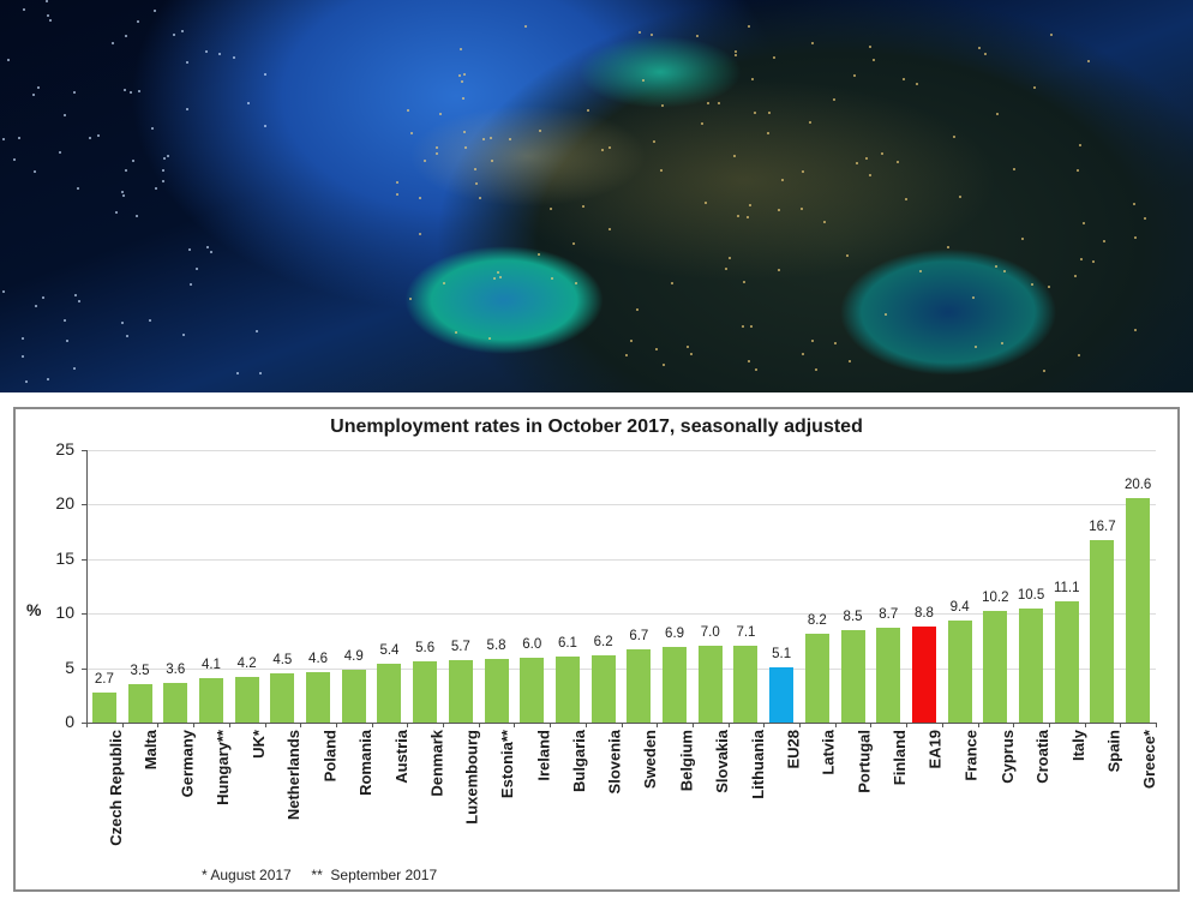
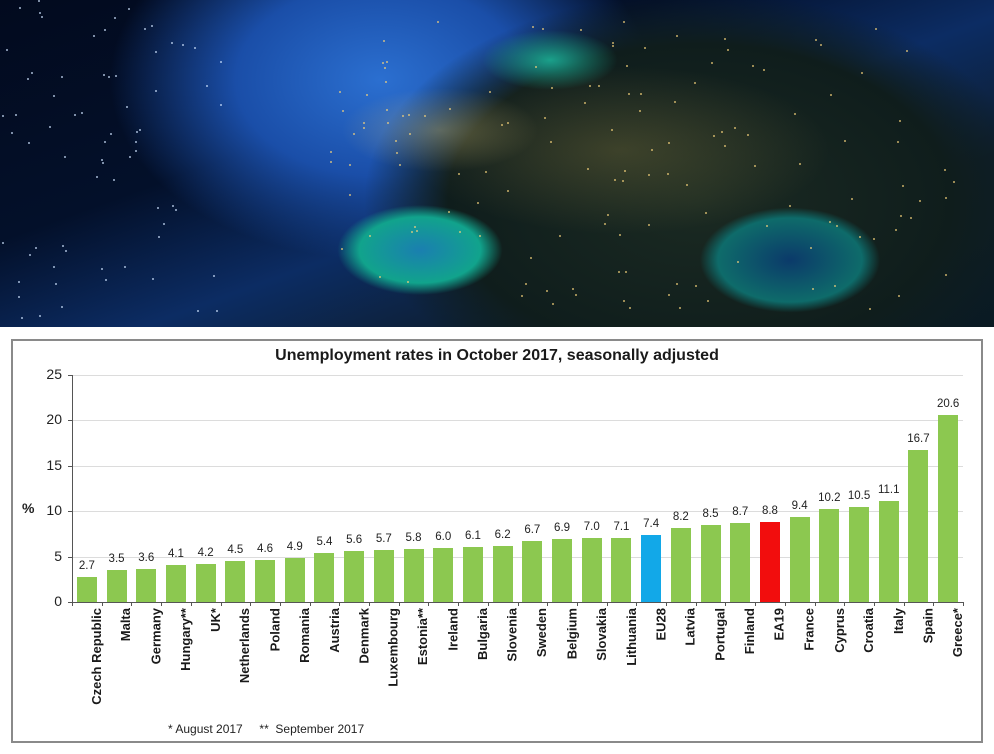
EU28: 5.1 -> 7.4
